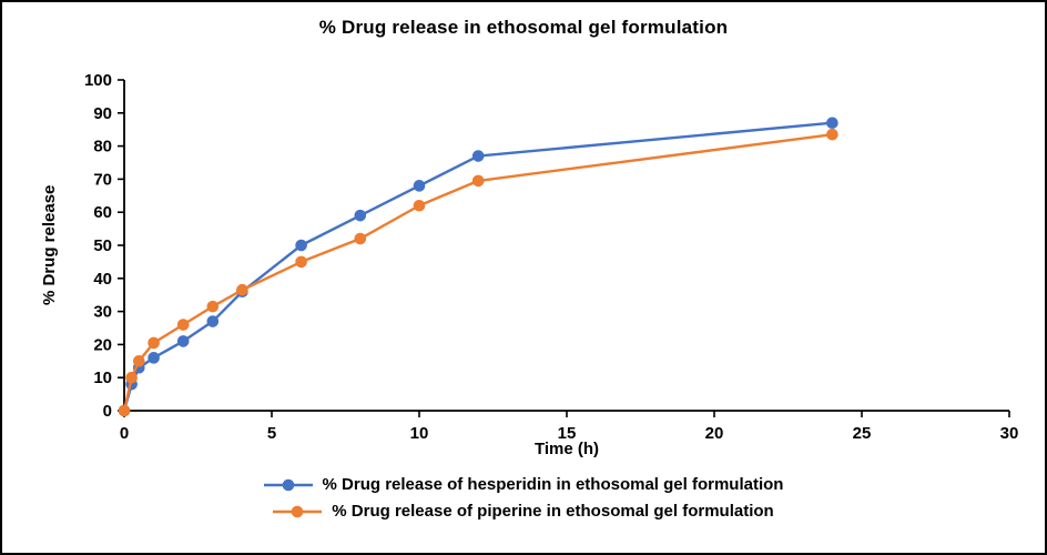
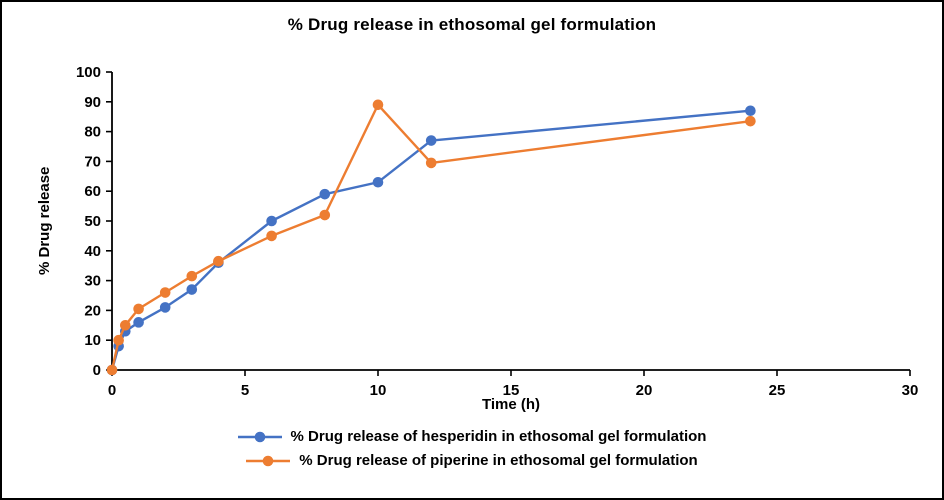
% Drug release of hesperidin in ethosomal gel formulation/10: 68 -> 63
% Drug release of piperine in ethosomal gel formulation/10: 62 -> 89
